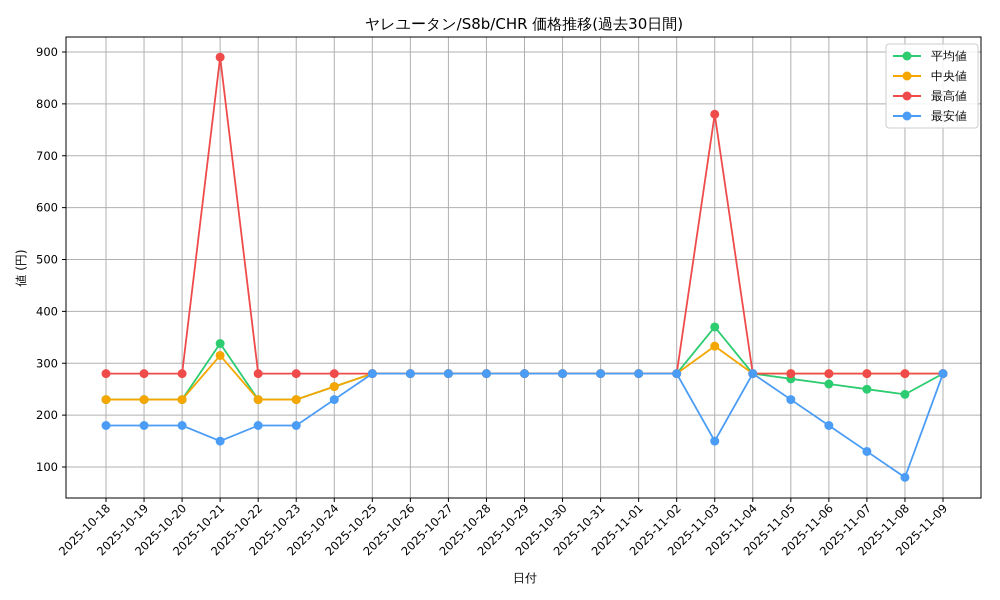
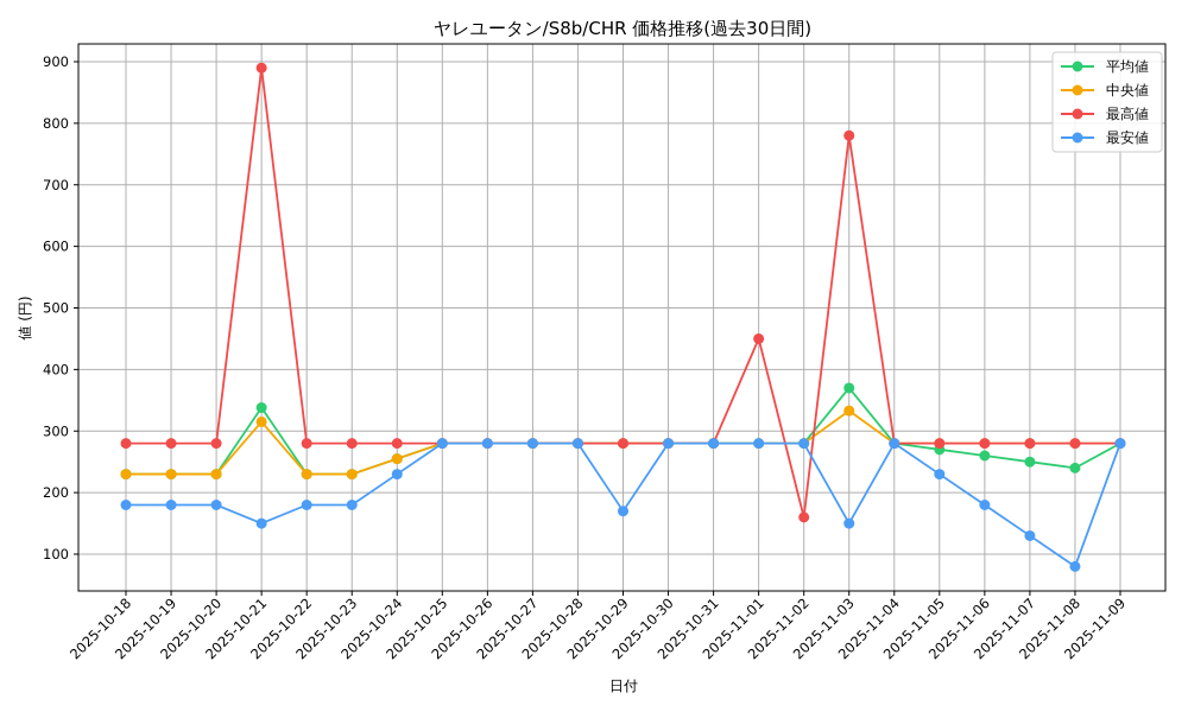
最安値/2025-10-29: 280 -> 170
最高値/2025-11-01: 280 -> 450
最高値/2025-11-02: 280 -> 160
